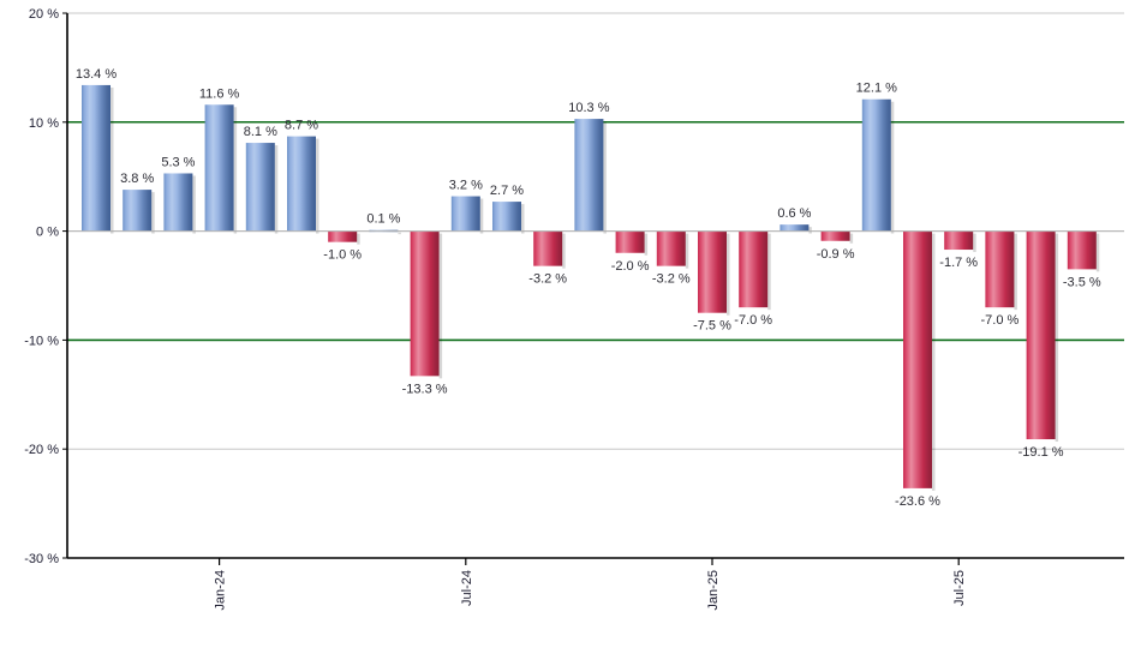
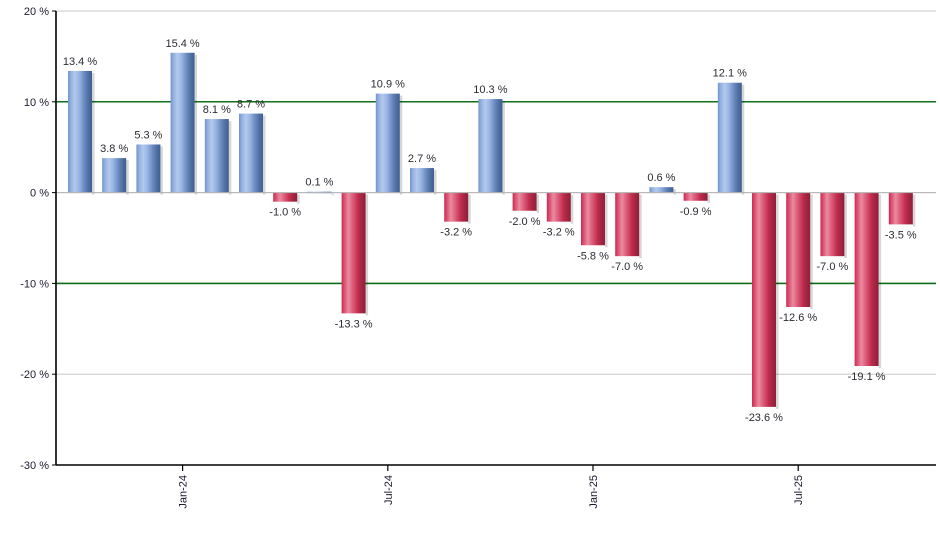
Jan-24: 11.6 -> 15.4
Jul-24: 3.2 -> 10.9
Jan-25: -7.5 -> -5.8
Jul-25: -1.7 -> -12.6
